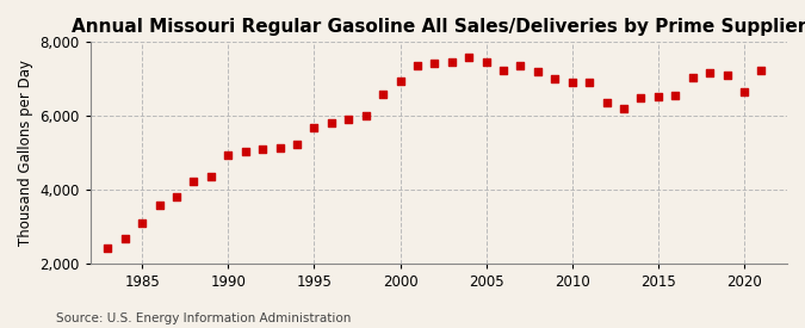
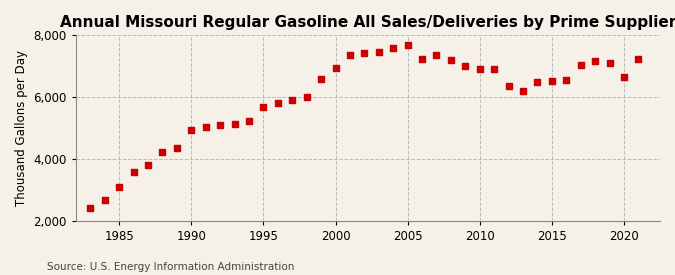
2005: 7,450 -> 7,680
